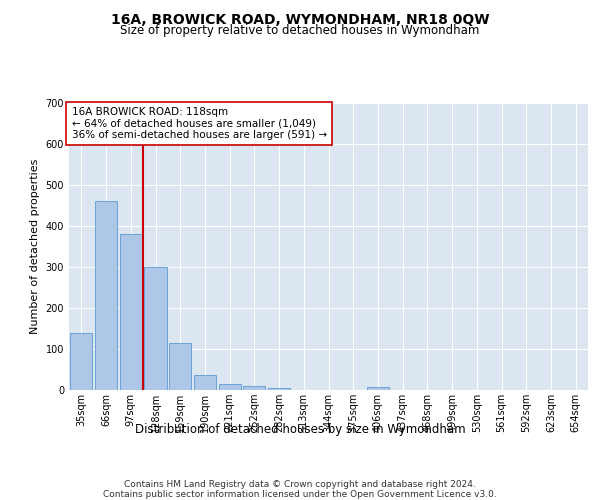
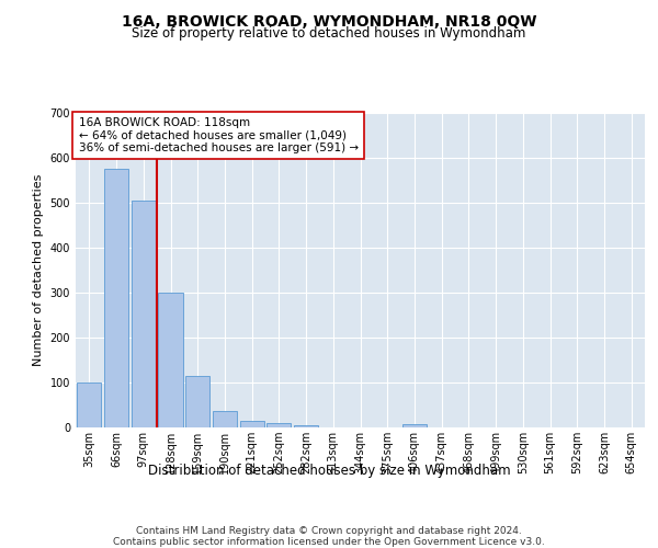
35sqm: 140 -> 100
66sqm: 460 -> 575
97sqm: 380 -> 505
